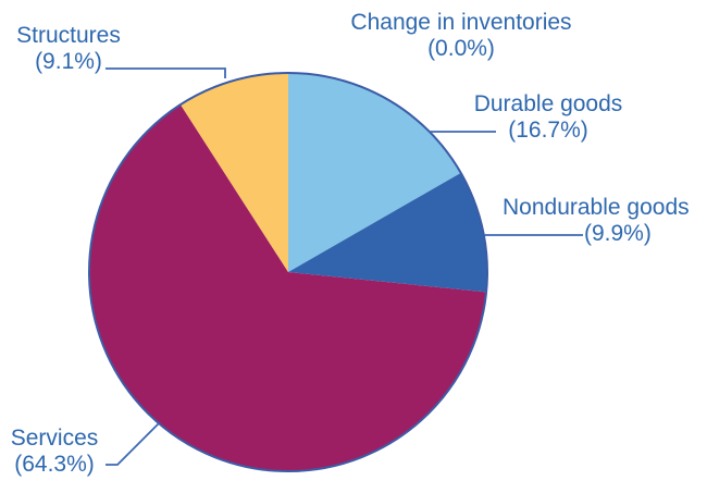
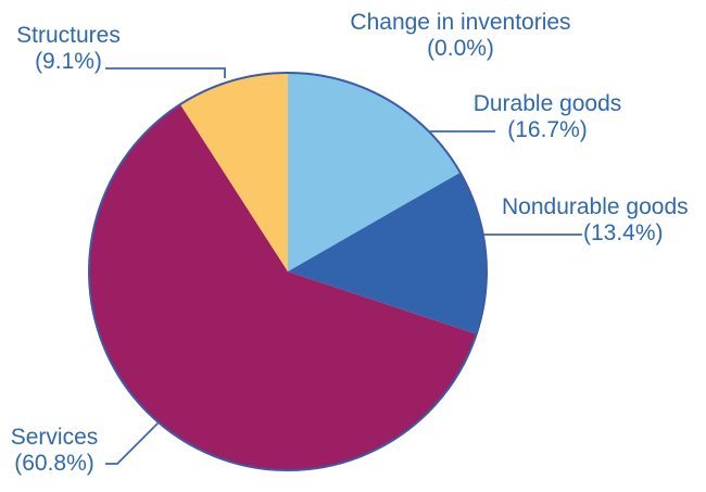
Nondurable goods: 9.9% -> 13.4%
Services: 64.3% -> 60.8%
